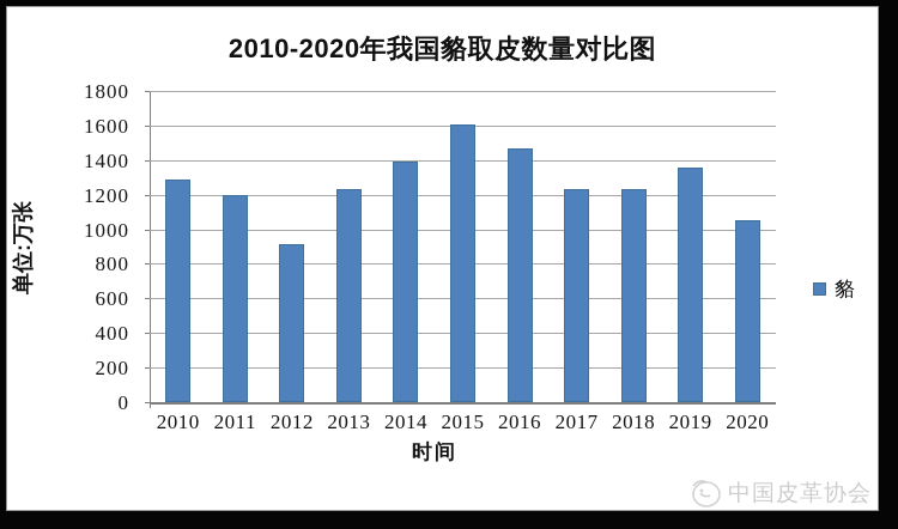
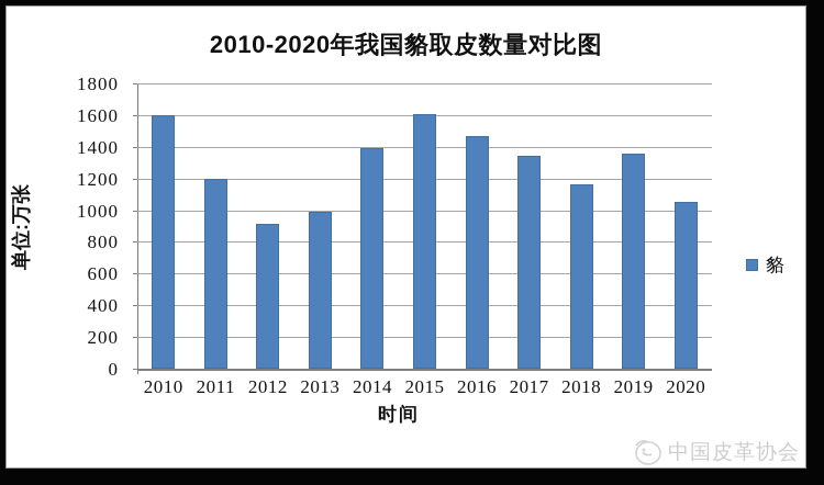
2010: 1290 -> 1600
2013: 1240 -> 990
2017: 1240 -> 1340
2018: 1240 -> 1160
